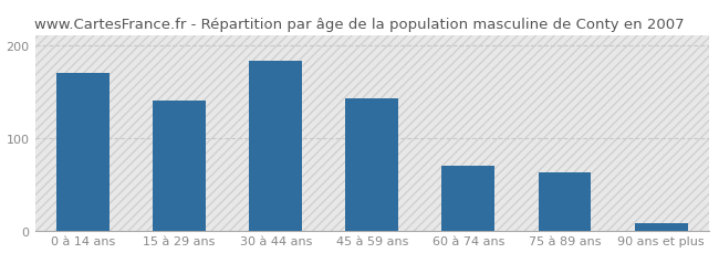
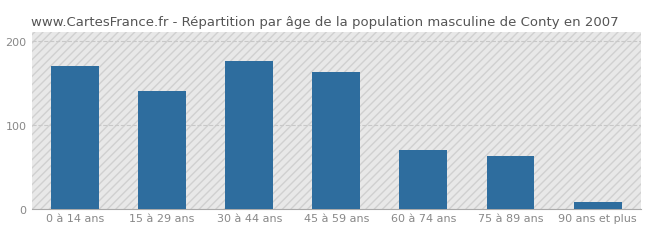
30 à 44 ans: 183 -> 176
45 à 59 ans: 142 -> 162
